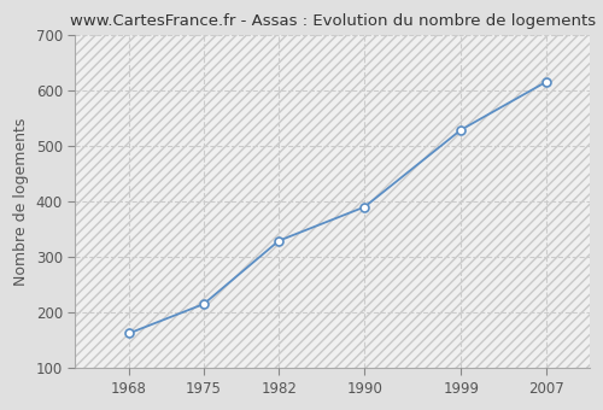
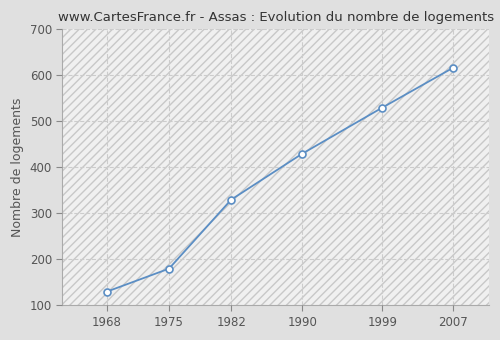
1968: 163 -> 130
1975: 216 -> 180
1990: 391 -> 430
